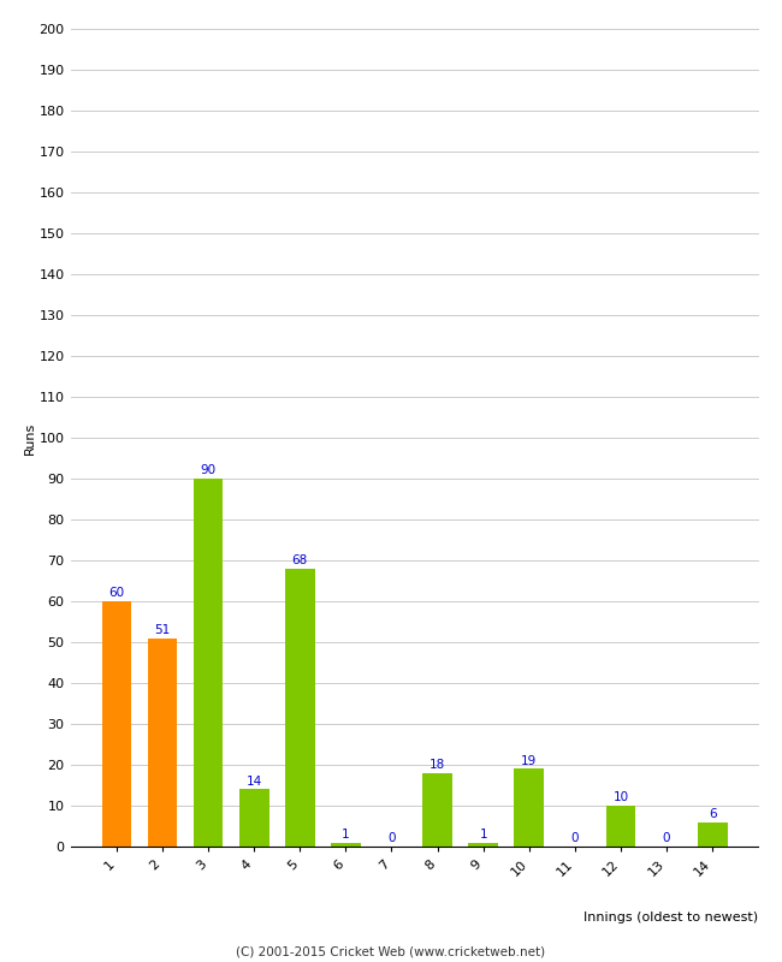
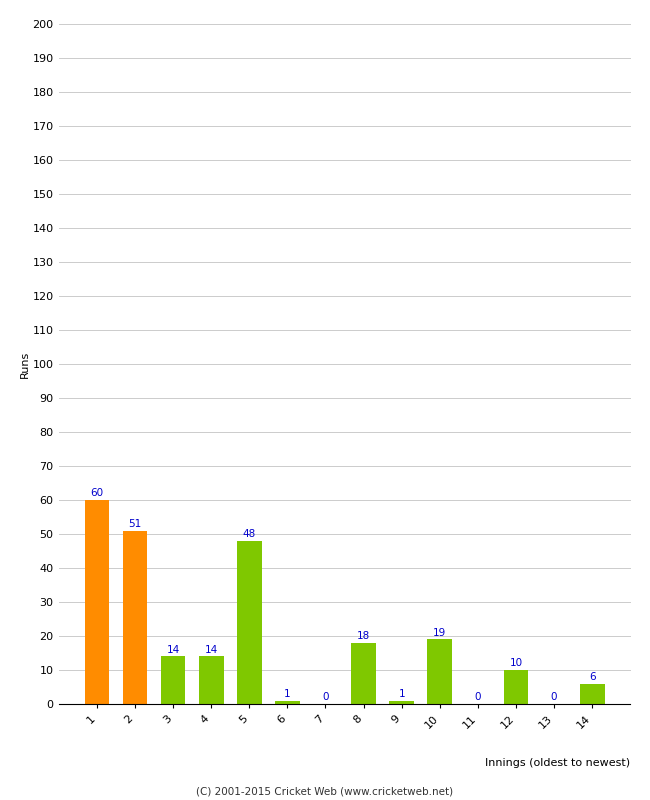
3: 90 -> 14
5: 68 -> 48
